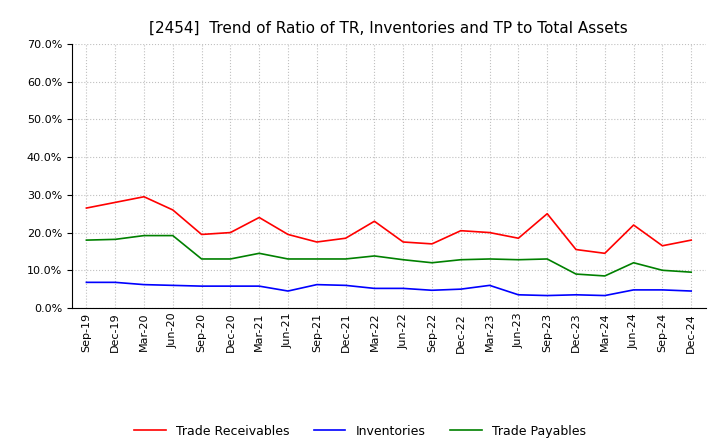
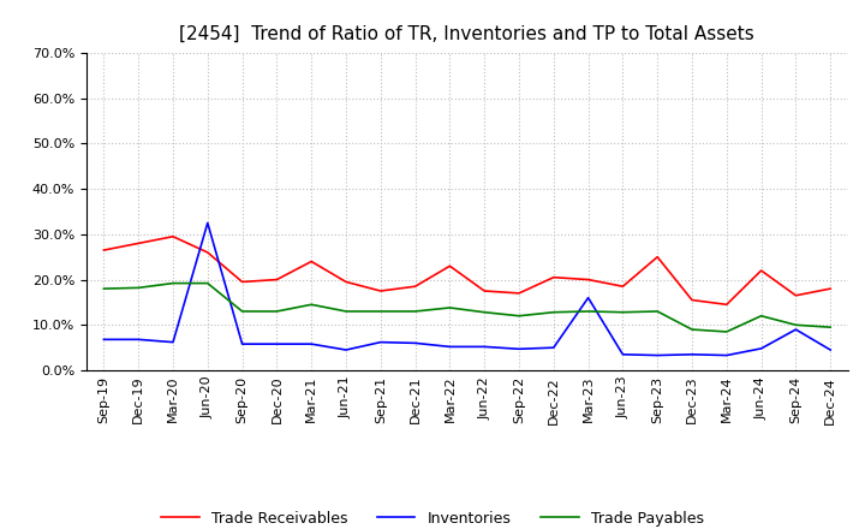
Inventories/Jun-20: 6.0% -> 32.5%
Inventories/Mar-23: 6.0% -> 16.0%
Inventories/Sep-24: 4.8% -> 9.0%
